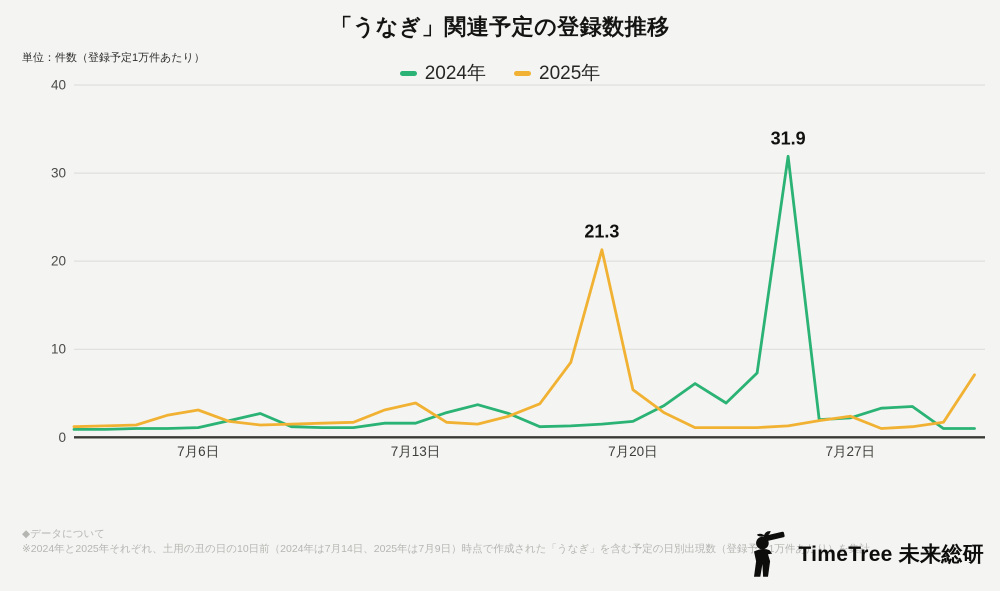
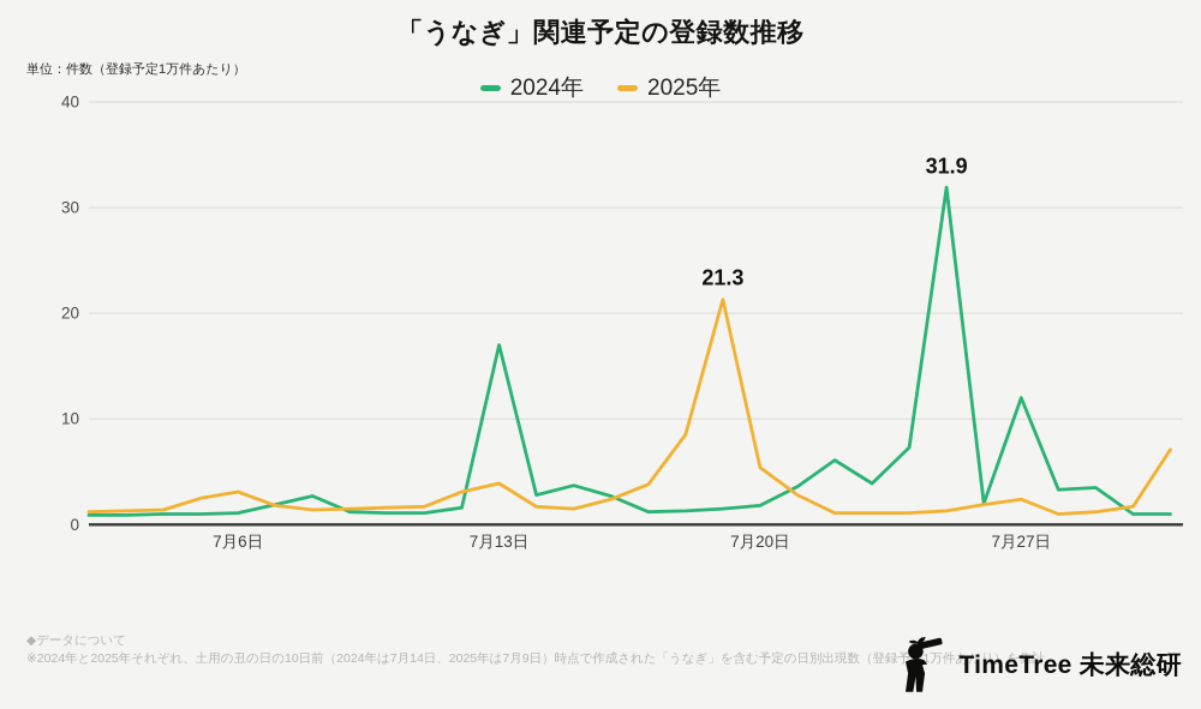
2024年/7月13日: 2 -> 17
2024年/7月27日: 2 -> 12
